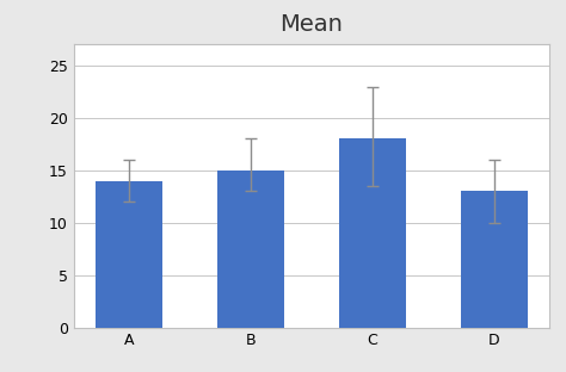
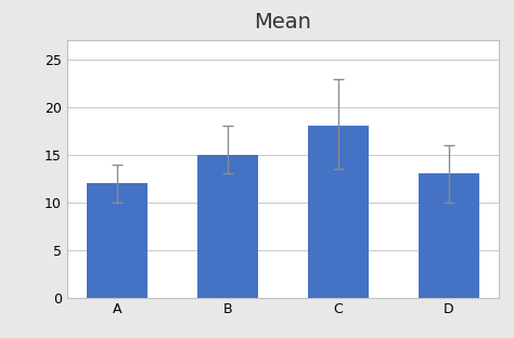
A: 14 -> 12
